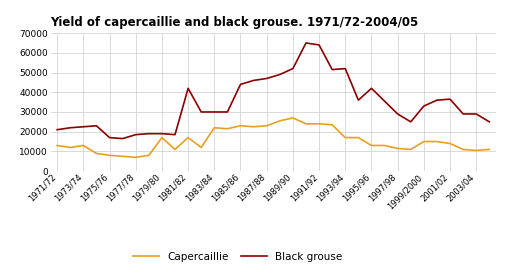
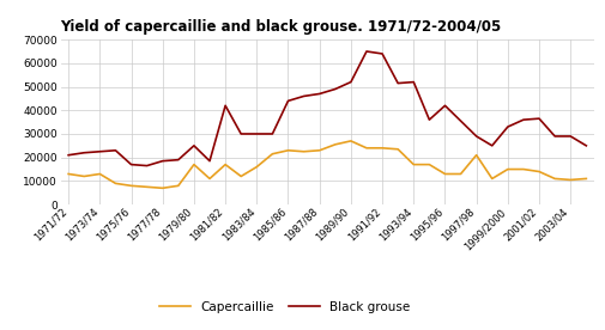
Black grouse/1979/80: 19000 -> 25000
Capercaillie/1983/84: 22000 -> 16000
Capercaillie/1997/98: 12000 -> 21000
